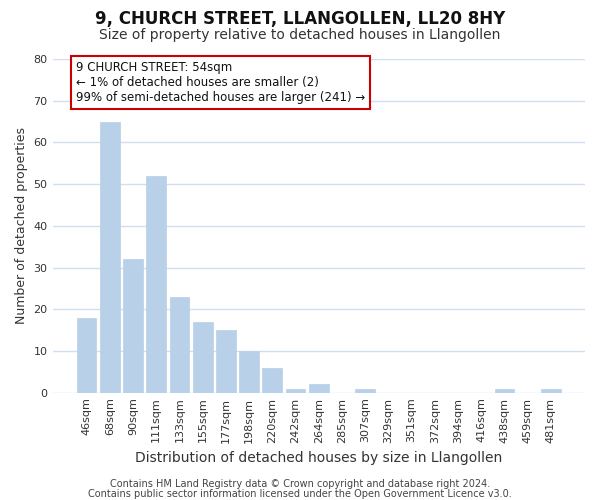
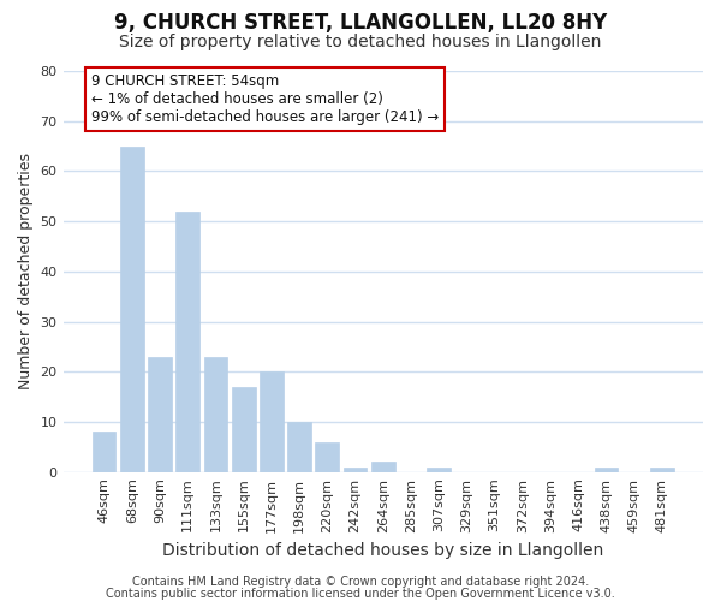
46sqm: 18 -> 8
90sqm: 32 -> 23
177sqm: 15 -> 20
